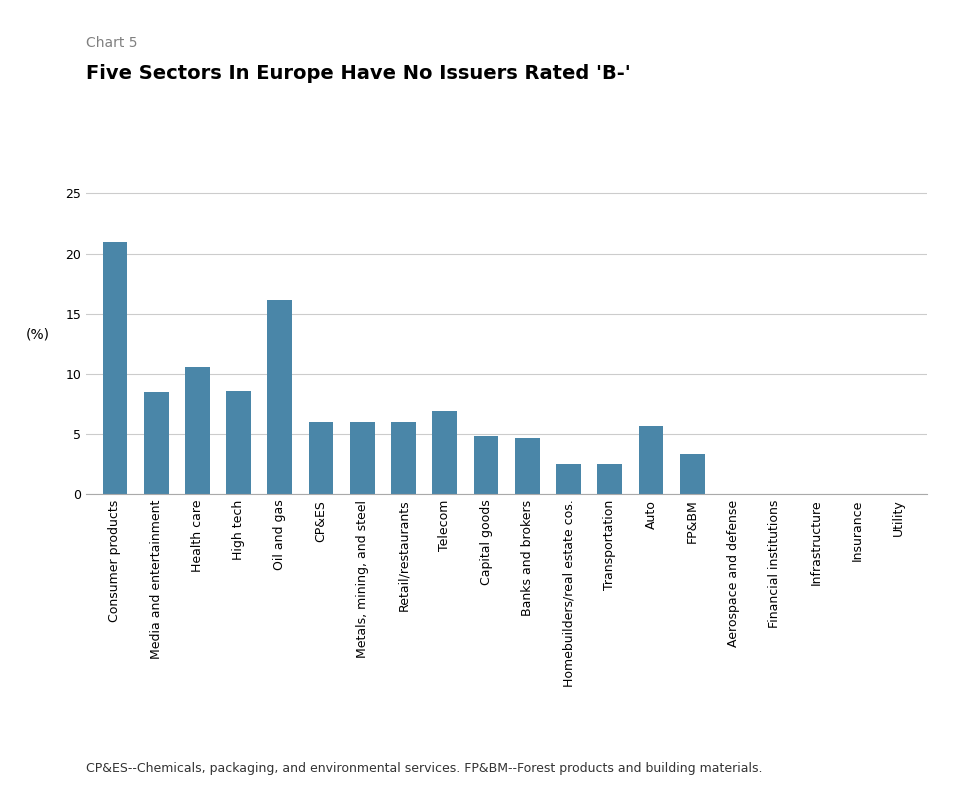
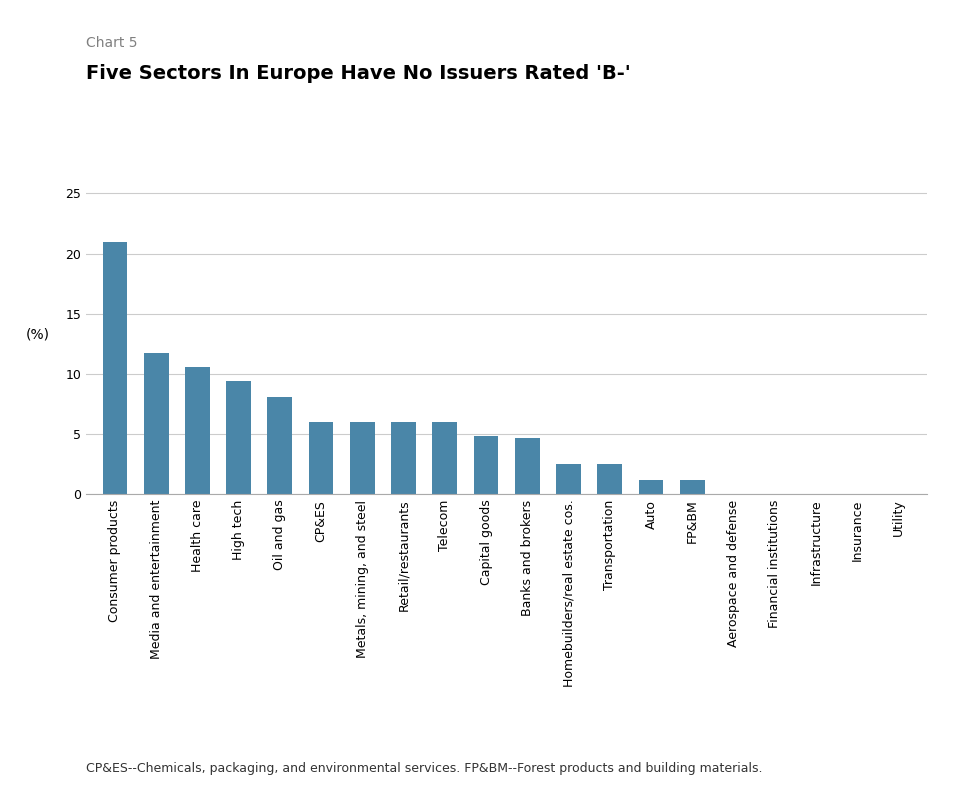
Media and entertainment: 8.5 -> 11.7
High tech: 8.6 -> 9.4
Oil and gas: 16.1 -> 8.1
Telecom: 6.9 -> 6.0
Auto: 5.7 -> 1.2
FP&BM: 3.3 -> 1.2
